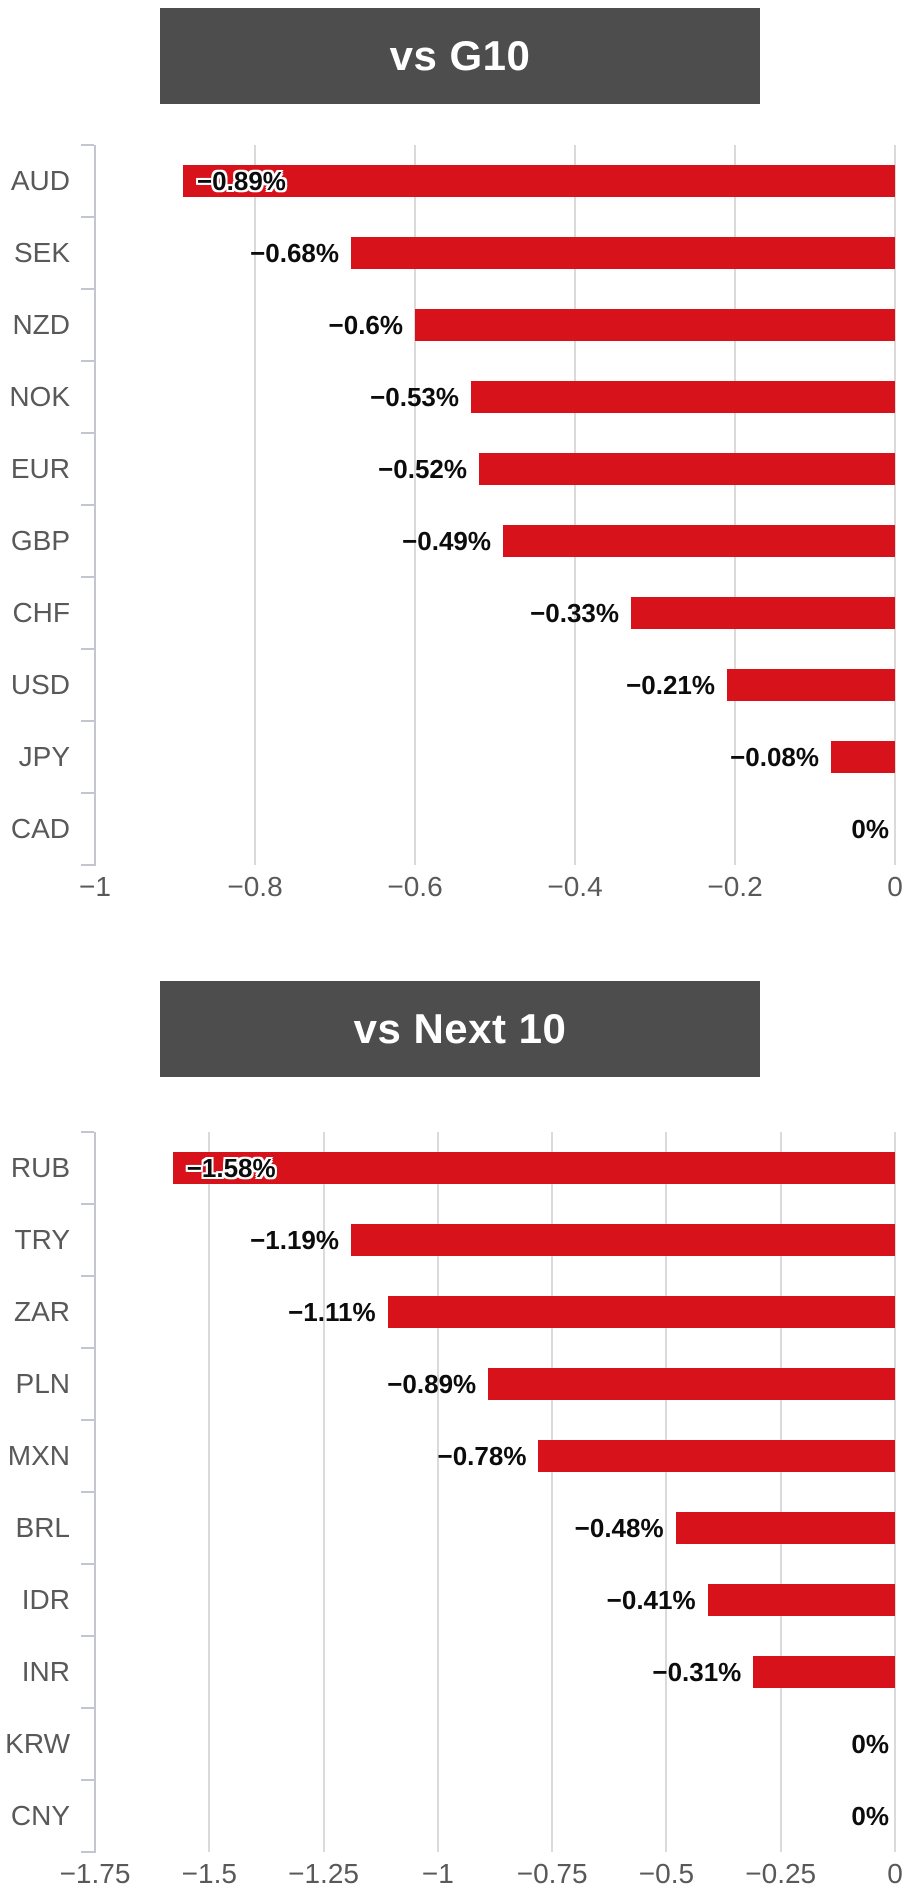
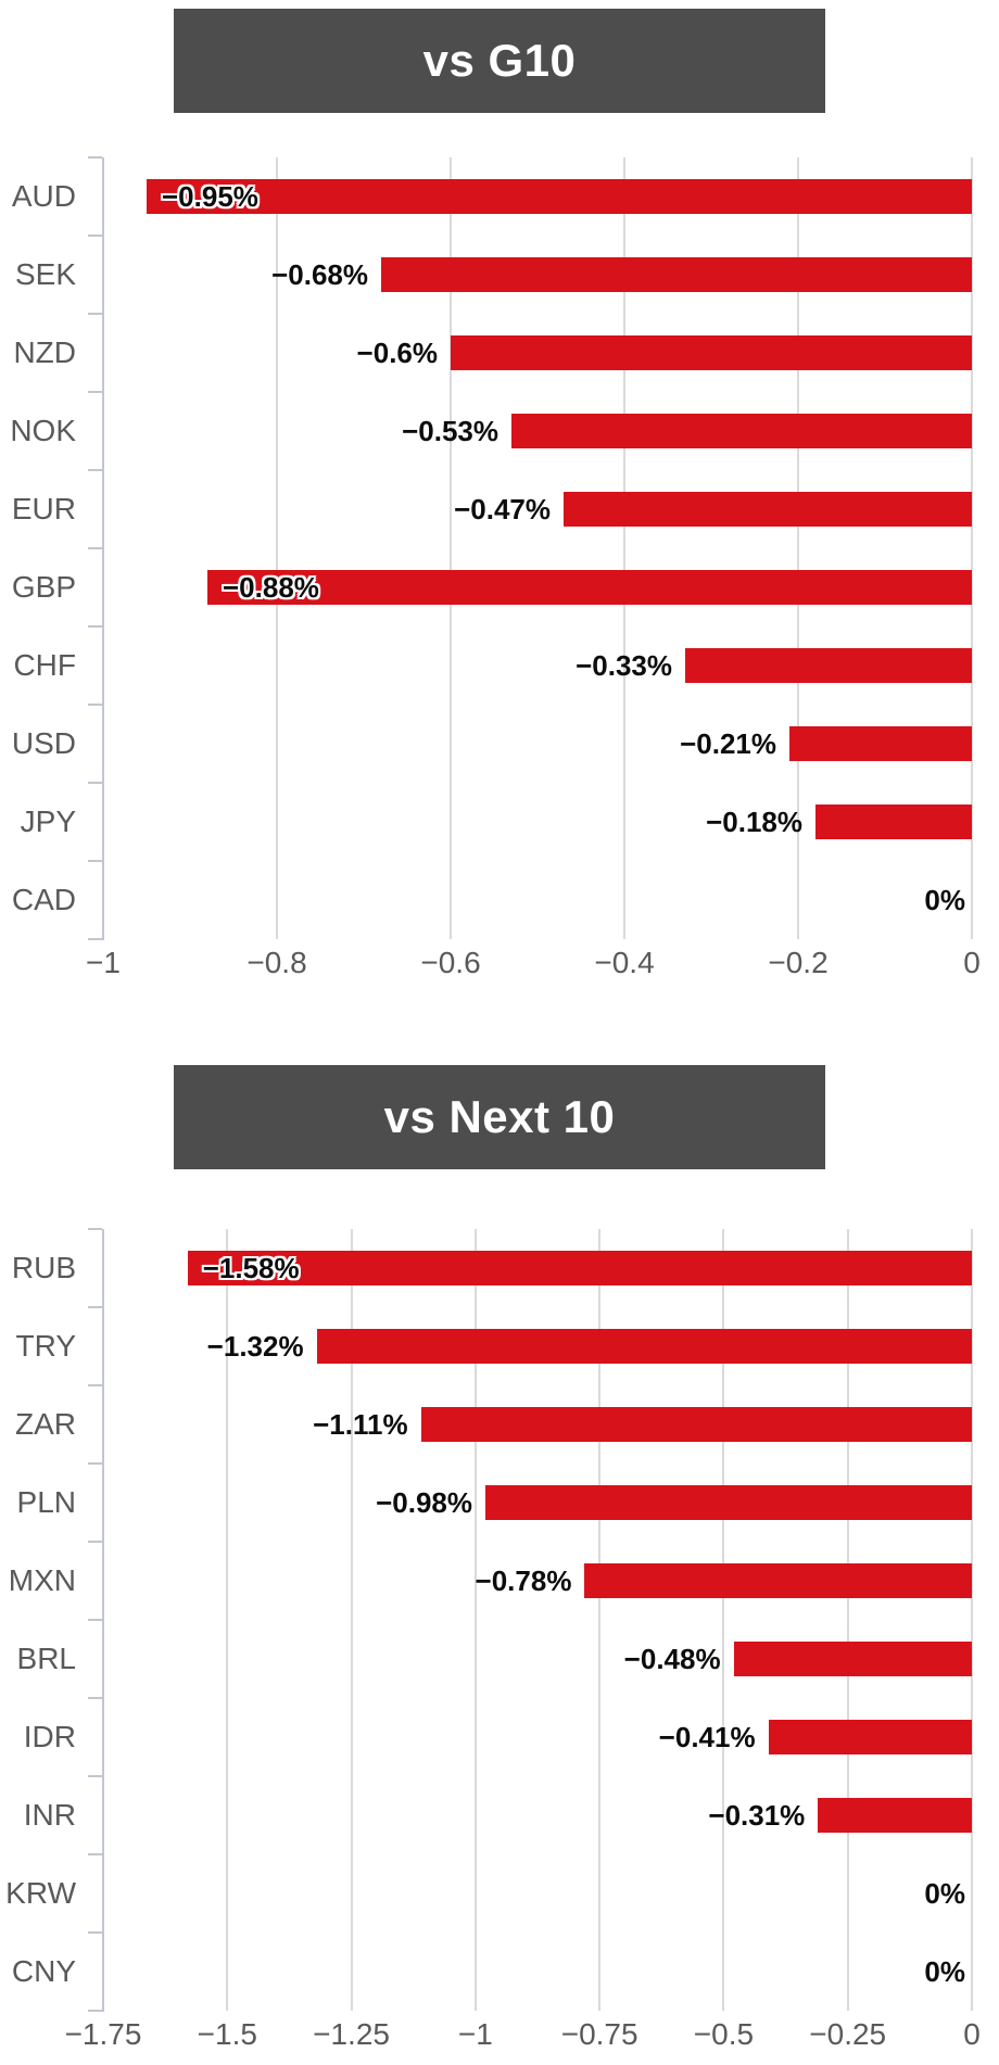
vs G10/AUD: −0.89% -> −0.95%
vs G10/EUR: −0.52% -> −0.47%
vs G10/GBP: −0.49% -> −0.88%
vs G10/JPY: −0.08% -> −0.18%
vs Next 10/TRY: −1.19% -> −1.32%
vs Next 10/PLN: −0.89% -> −0.98%
